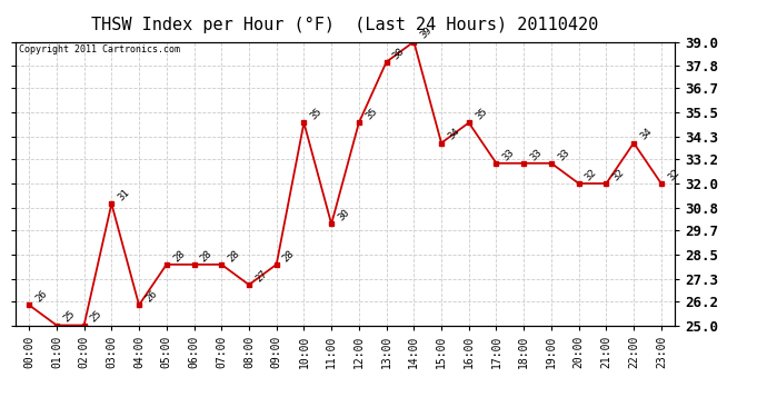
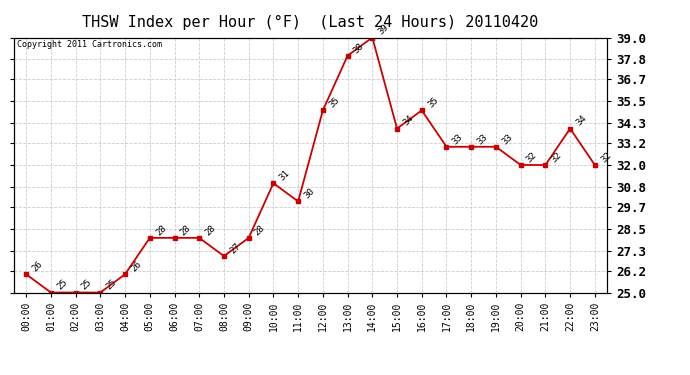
03:00: 31 -> 25
10:00: 35 -> 31
